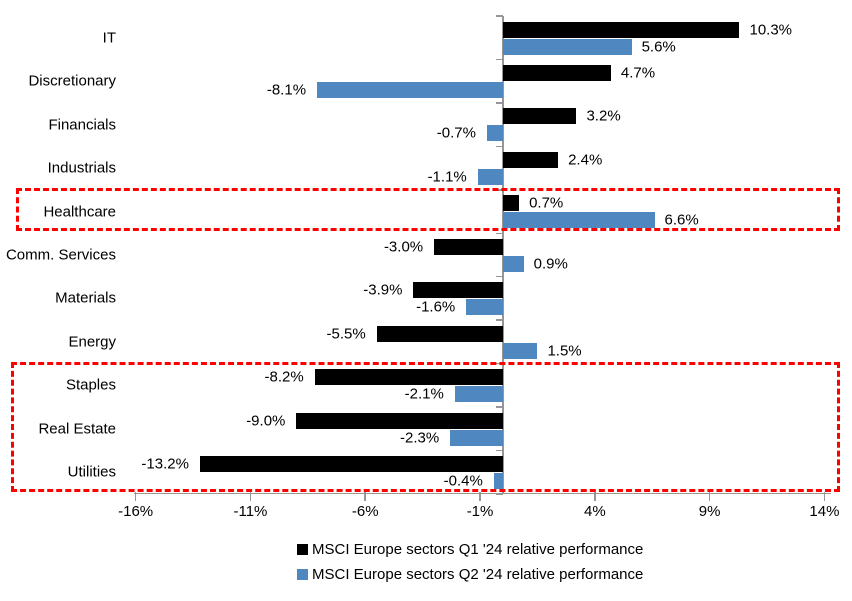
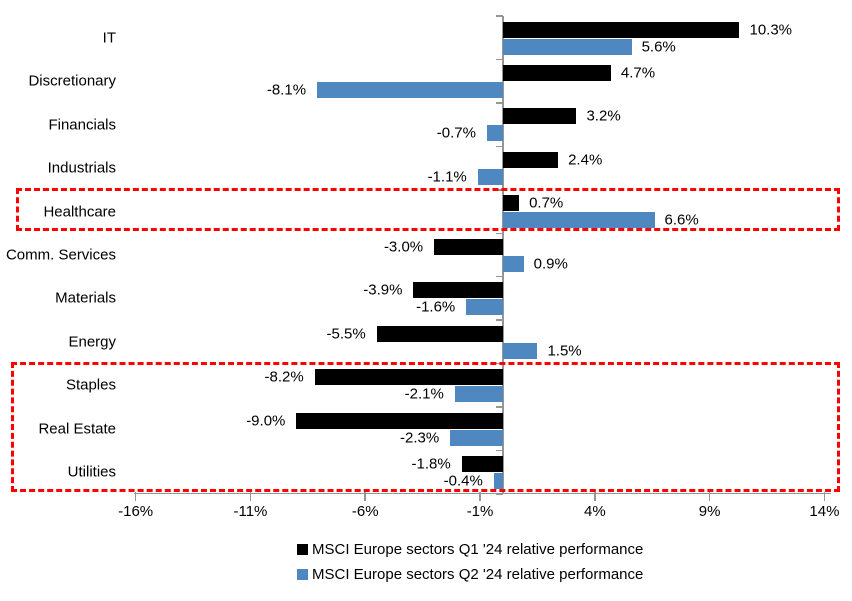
MSCI Europe sectors Q1 '24 relative performance/Utilities: -13.2% -> -1.8%
